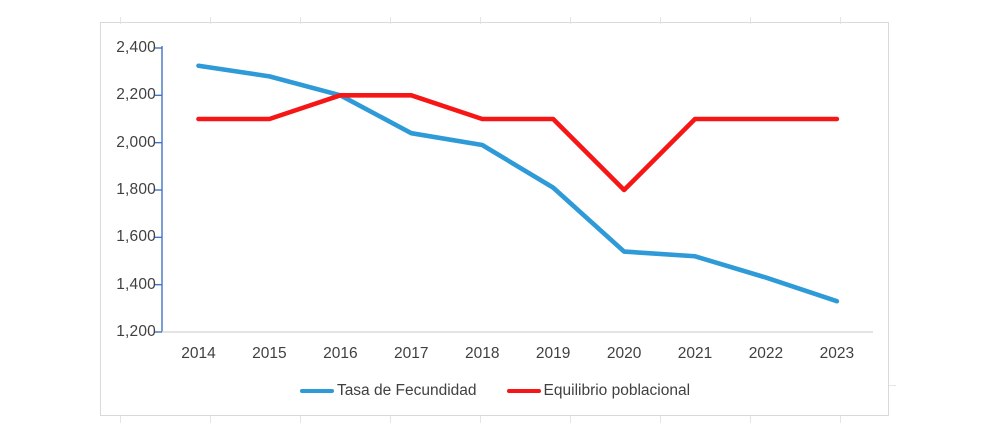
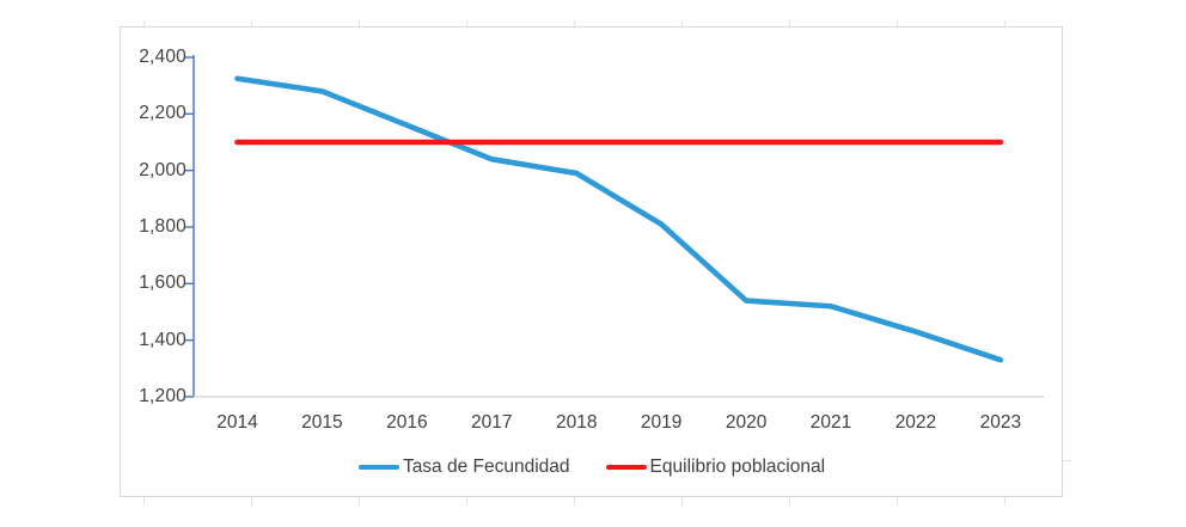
Tasa de Fecundidad/2016: 2200 -> 2160
Equilibrio poblacional/2016: 2200 -> 2100
Equilibrio poblacional/2017: 2200 -> 2100
Equilibrio poblacional/2020: 1800 -> 2100
